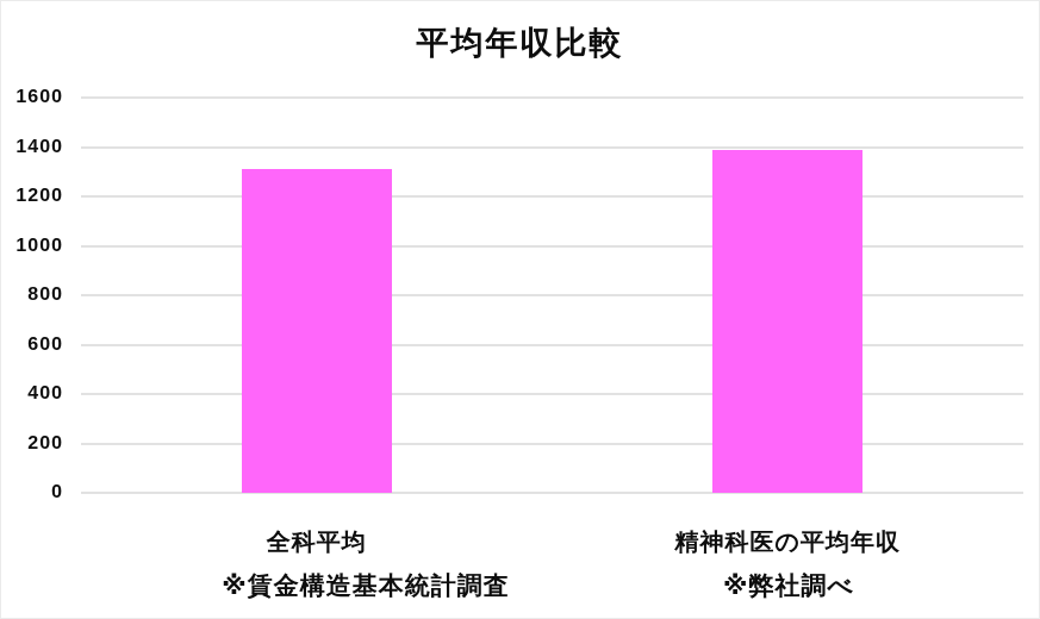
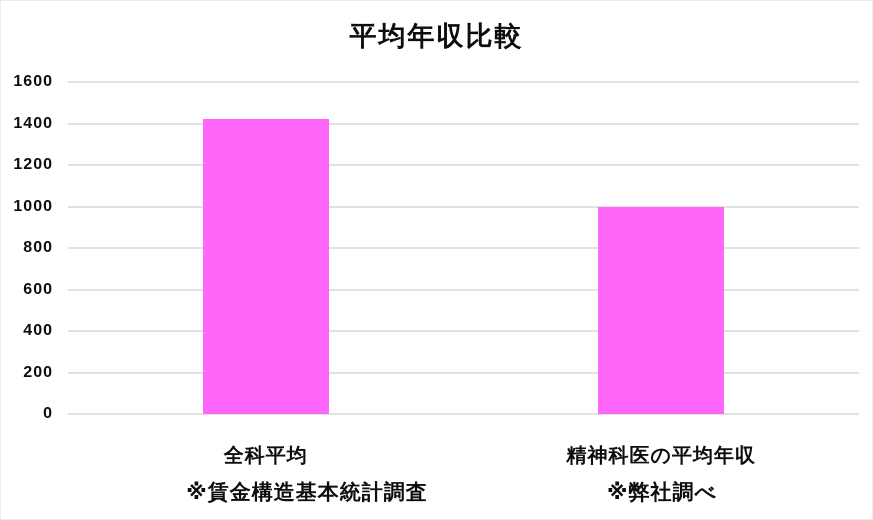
全科平均: 1310 -> 1420
精神科医の平均年収: 1390 -> 1000
